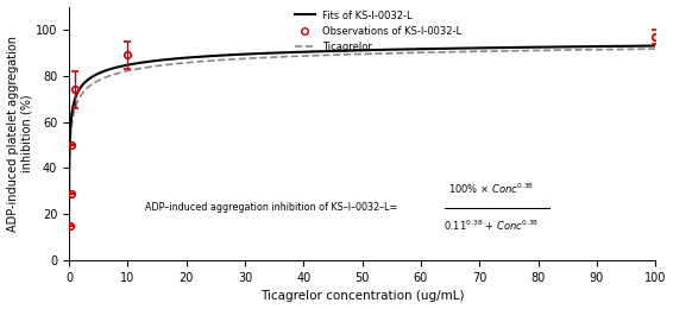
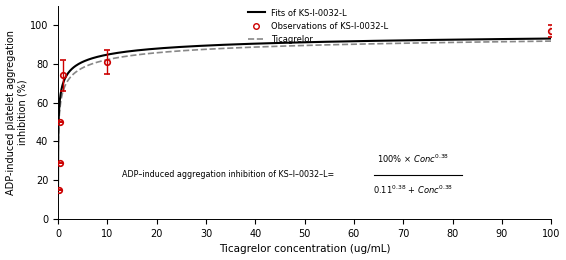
Observations of KS-I-0032-L/10: 89 -> 81
